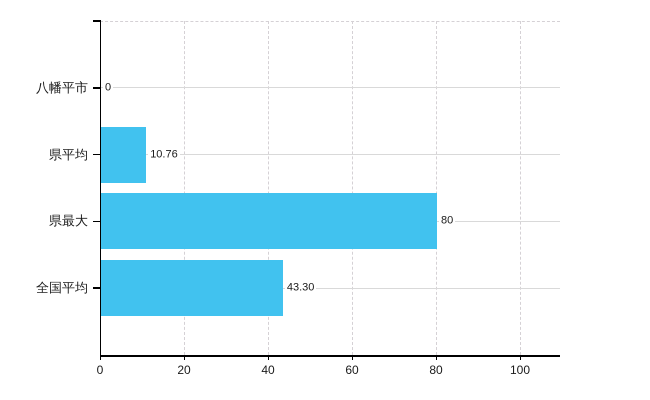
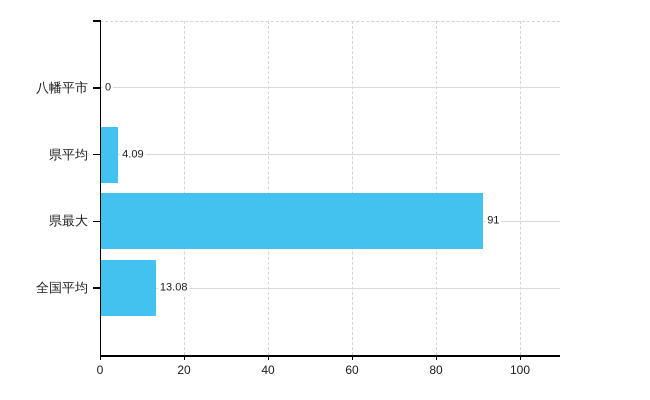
県平均: 10.76 -> 4.09
県最大: 80 -> 91
全国平均: 43.30 -> 13.08
